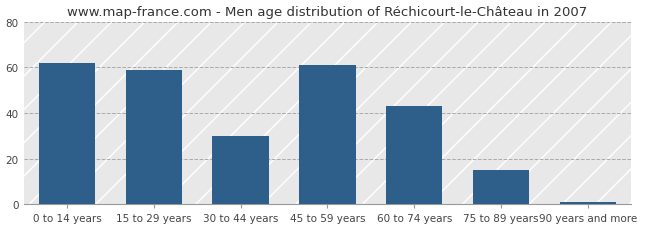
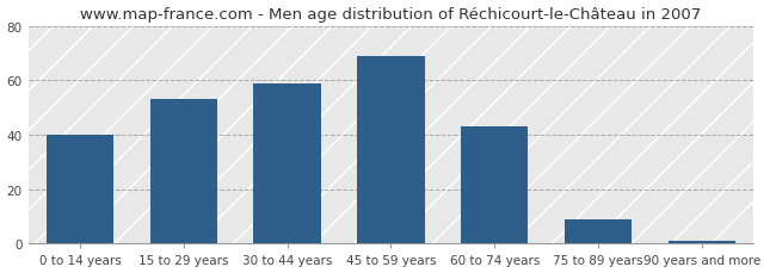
0 to 14 years: 62 -> 40
15 to 29 years: 59 -> 53
30 to 44 years: 30 -> 59
45 to 59 years: 61 -> 69
75 to 89 years: 15 -> 9
